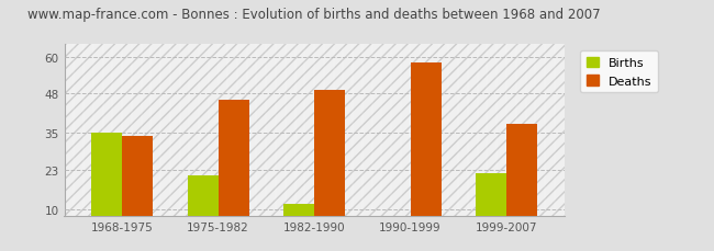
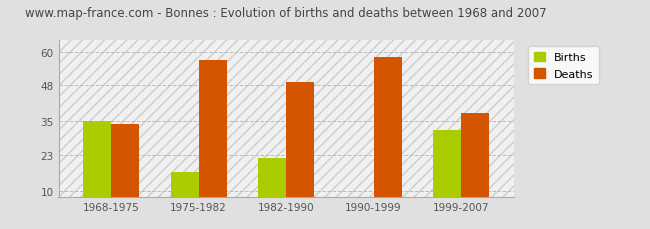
Births/1975-1982: 21 -> 17
Deaths/1975-1982: 46 -> 57
Births/1982-1990: 12 -> 22
Births/1999-2007: 22 -> 32
